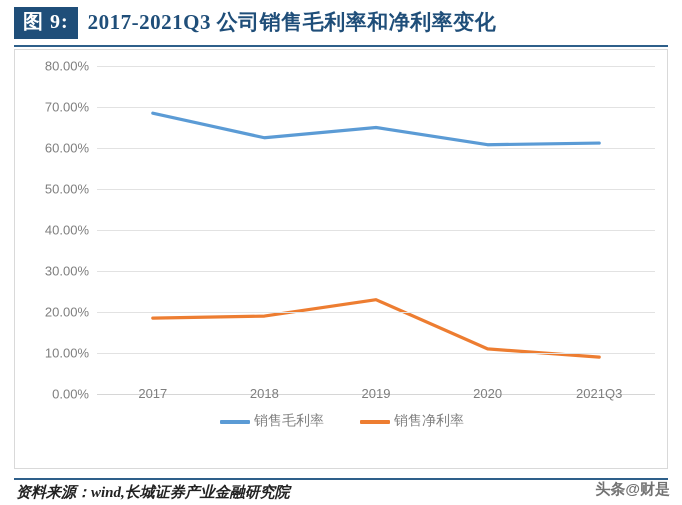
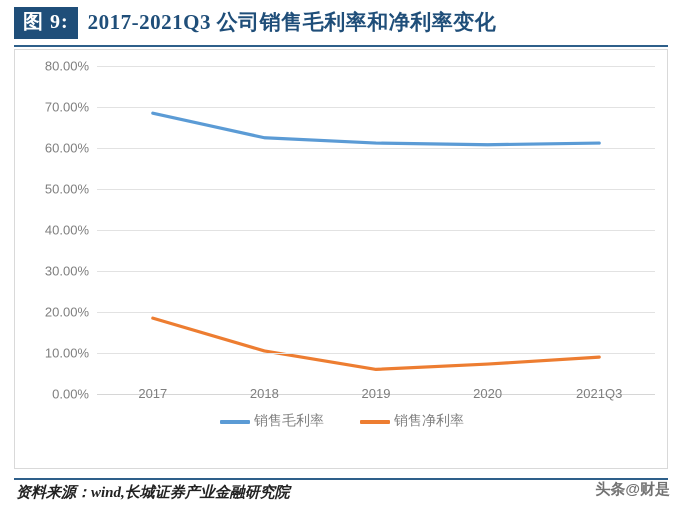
销售净利率/2018: 19% -> 10%
销售毛利率/2019: 65% -> 61%
销售净利率/2019: 23% -> 6%
销售净利率/2020: 11% -> 7%
